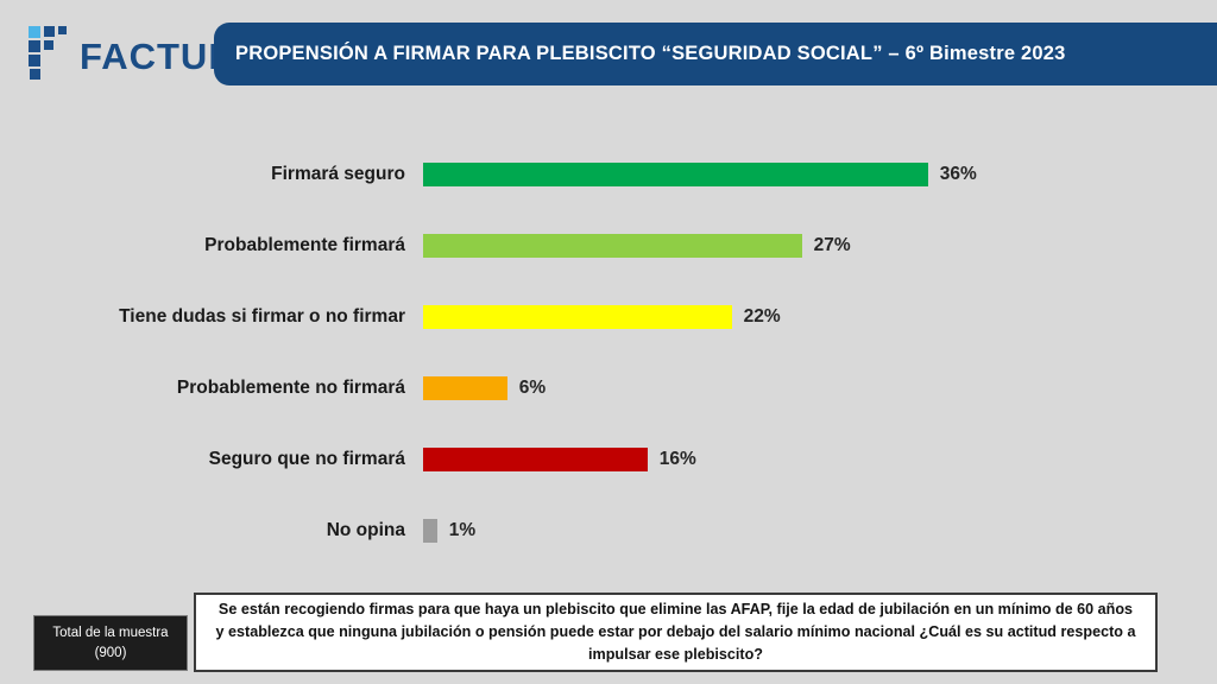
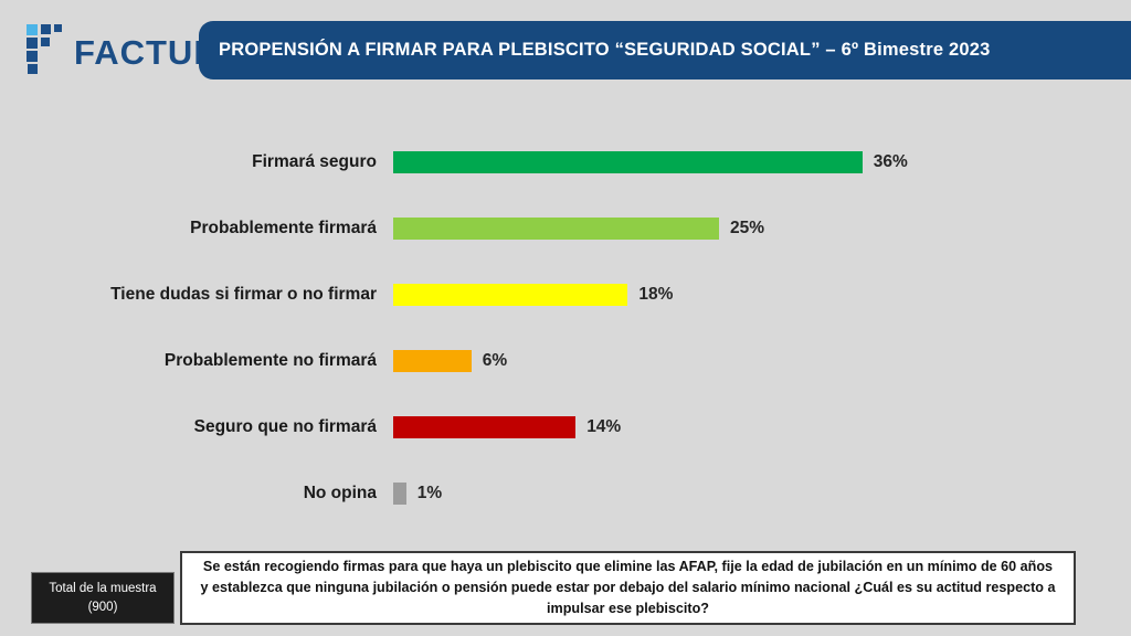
Probablemente firmará: 27% -> 25%
Tiene dudas si firmar o no firmar: 22% -> 18%
Seguro que no firmará: 16% -> 14%
